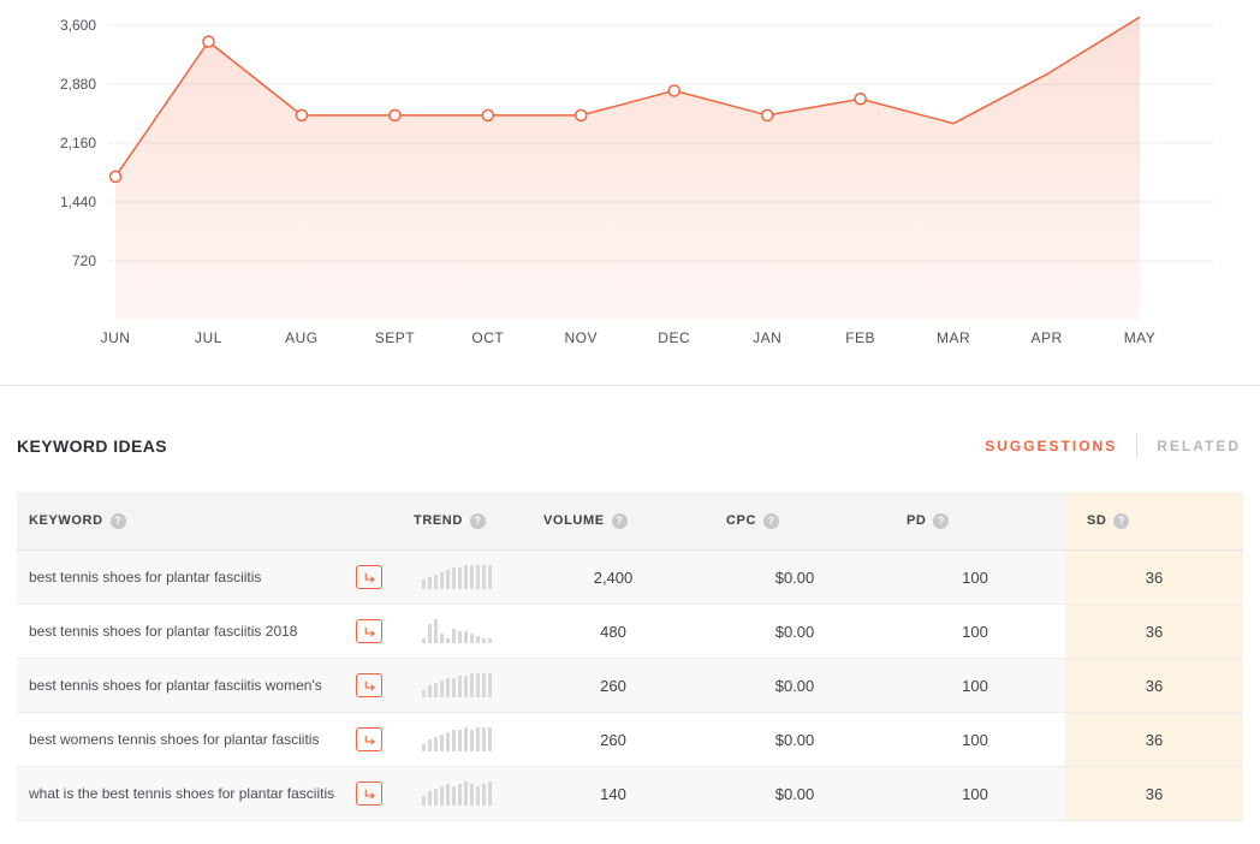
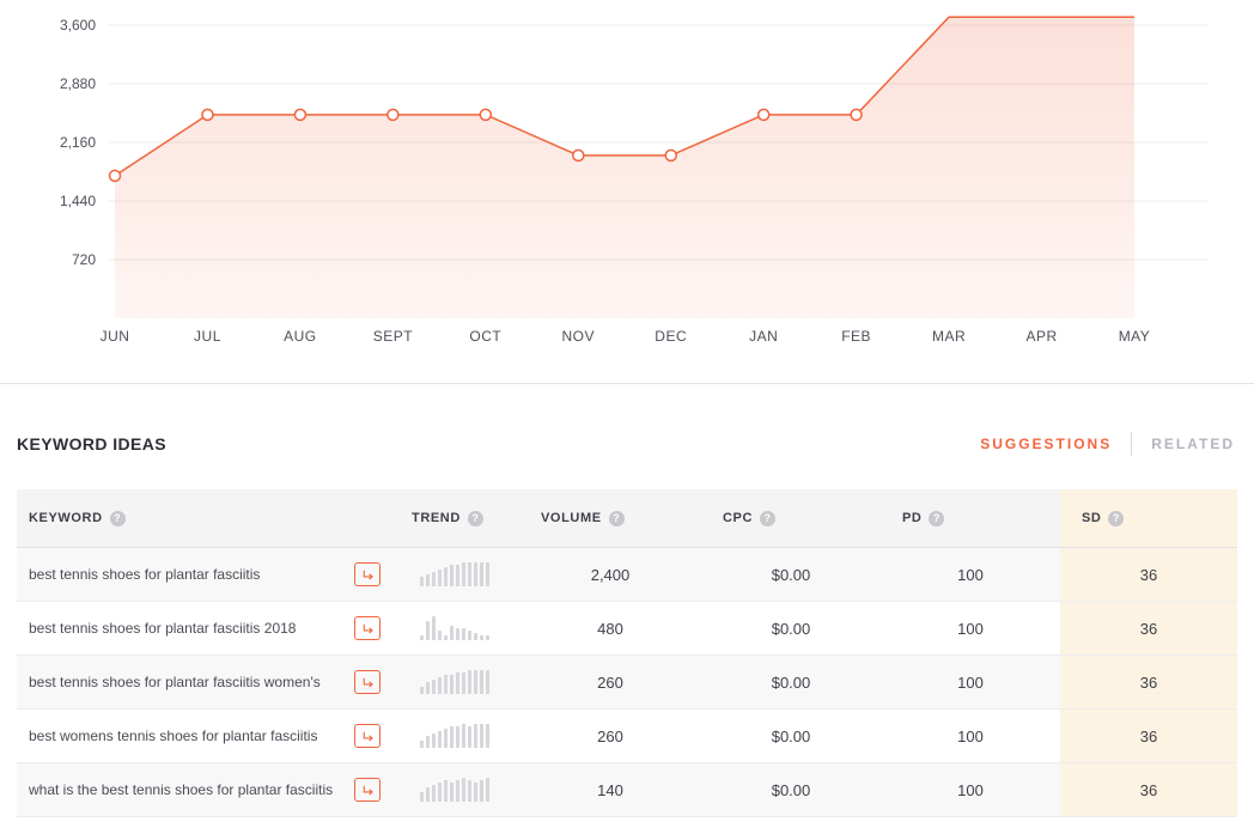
JUL: 3400 -> 2500
NOV: 2500 -> 2000
DEC: 2800 -> 2000
FEB: 2700 -> 2500
MAR: 2400 -> 3700
APR: 3000 -> 3700
